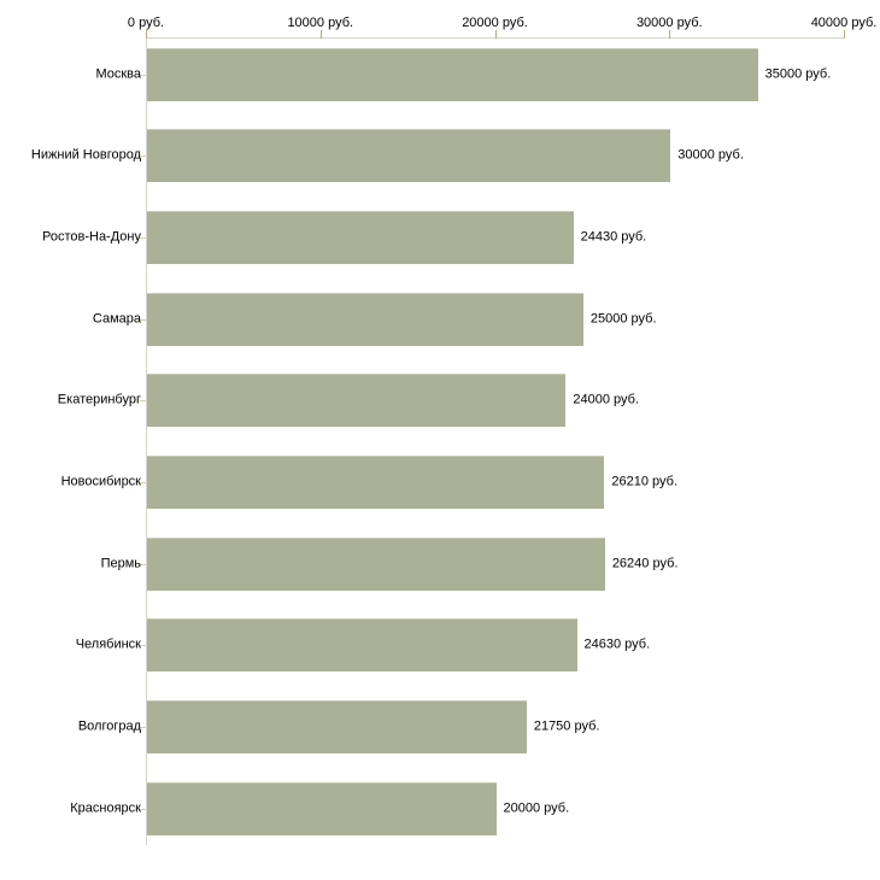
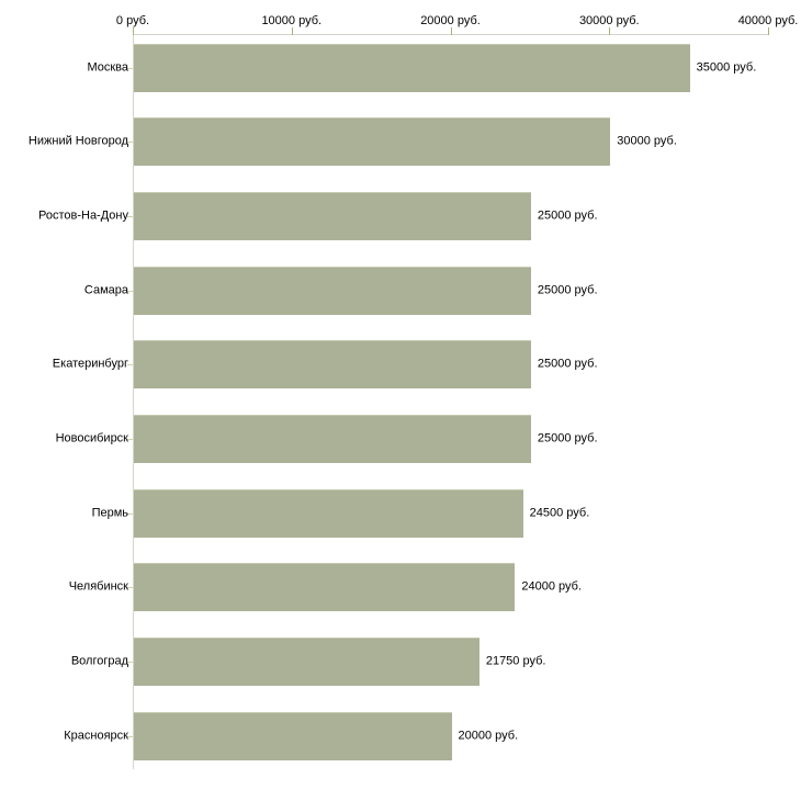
Ростов-На-Дону: 24430 -> 25000
Екатеринбург: 24000 -> 25000
Новосибирск: 26210 -> 25000
Пермь: 26240 -> 24500
Челябинск: 24630 -> 24000
